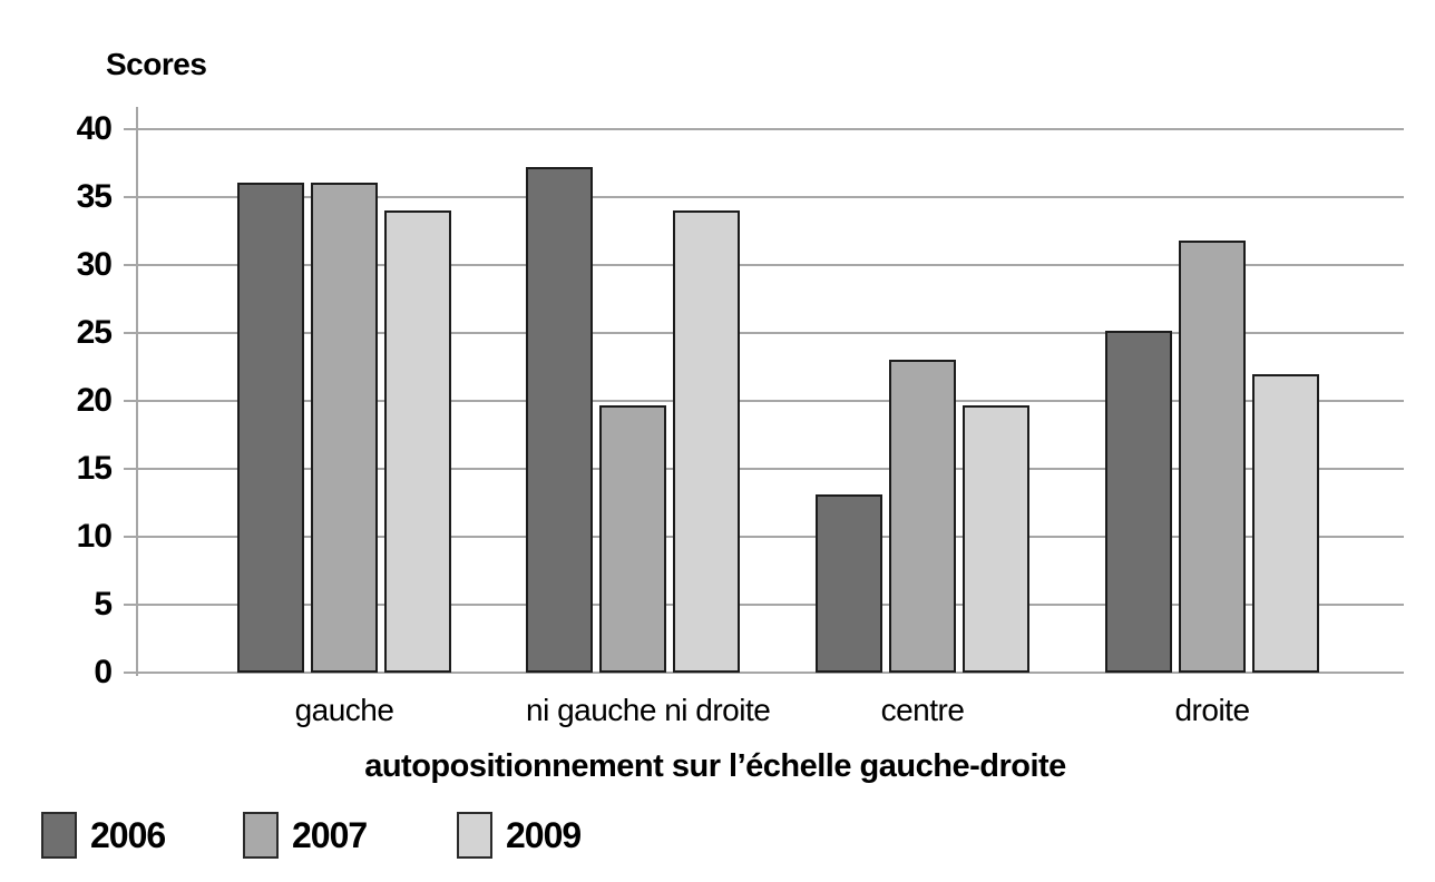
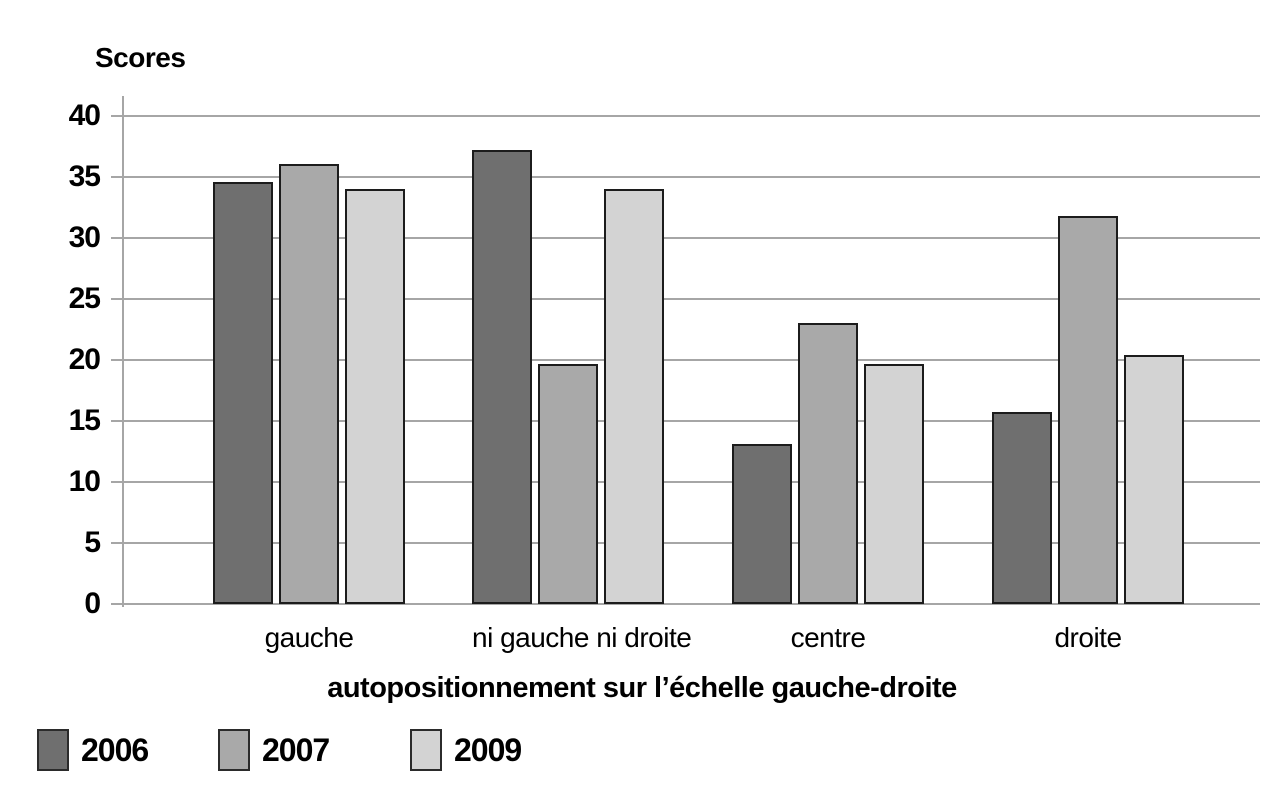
2006/gauche: 36.1 -> 34.6
2006/droite: 25.2 -> 15.7
2009/droite: 22.0 -> 20.4
